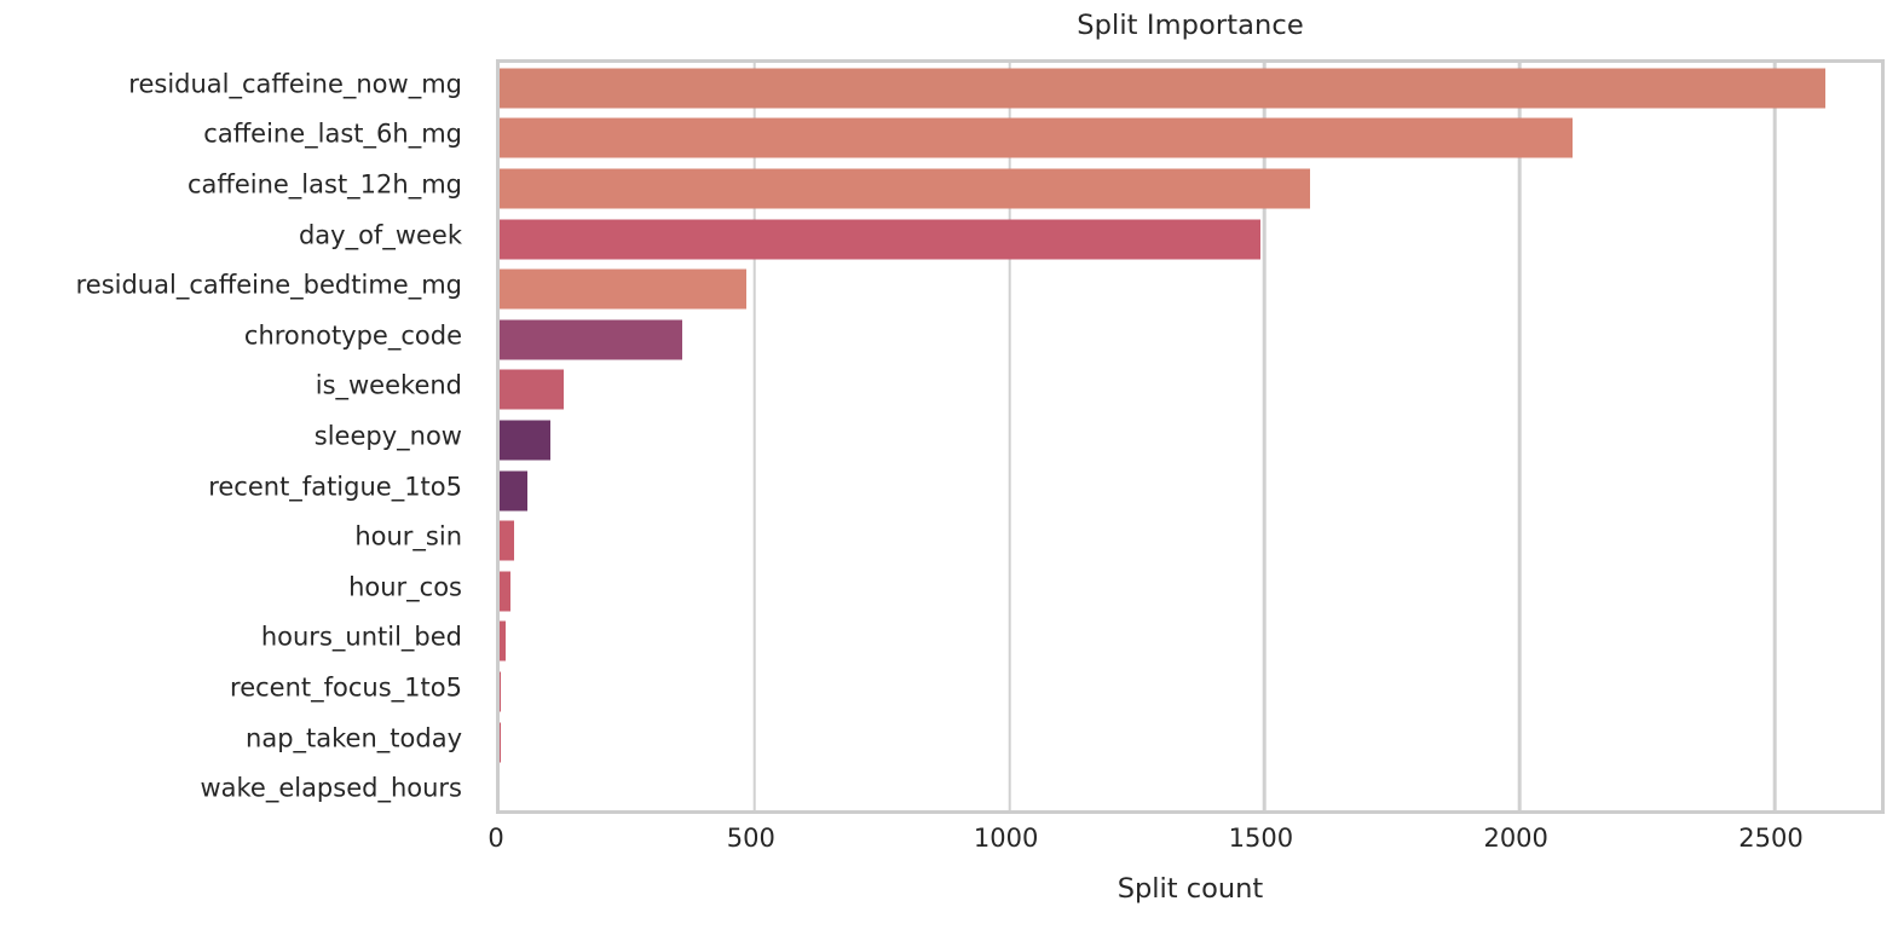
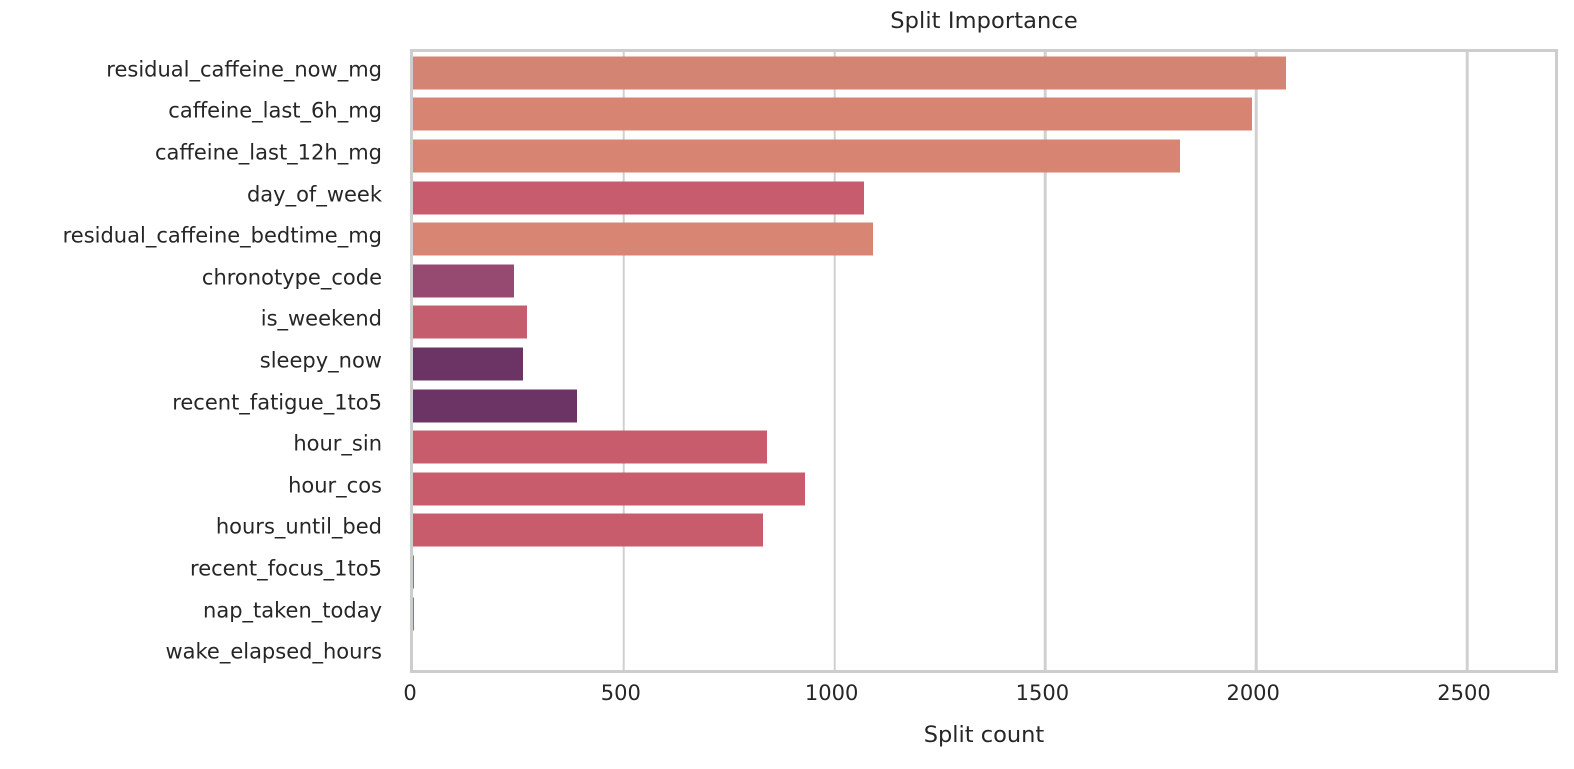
residual_caffeine_now_mg: 2600 -> 2070
caffeine_last_6h_mg: 2100 -> 1990
caffeine_last_12h_mg: 1590 -> 1820
day_of_week: 1490 -> 1070
residual_caffeine_bedtime_mg: 480 -> 1090
chronotype_code: 360 -> 240
is_weekend: 130 -> 270
sleepy_now: 100 -> 260
recent_fatigue_1to5: 60 -> 390
hour_sin: 30 -> 840
hour_cos: 20 -> 930
hours_until_bed: 10 -> 830
